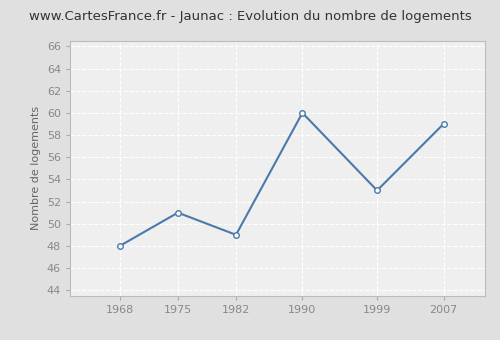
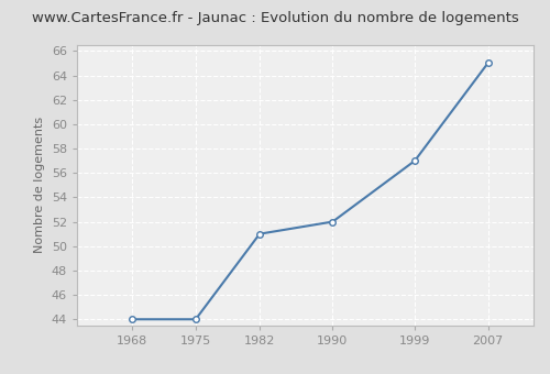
1968: 48 -> 44
1975: 51 -> 44
1982: 49 -> 51
1990: 60 -> 52
1999: 53 -> 57
2007: 59 -> 65
